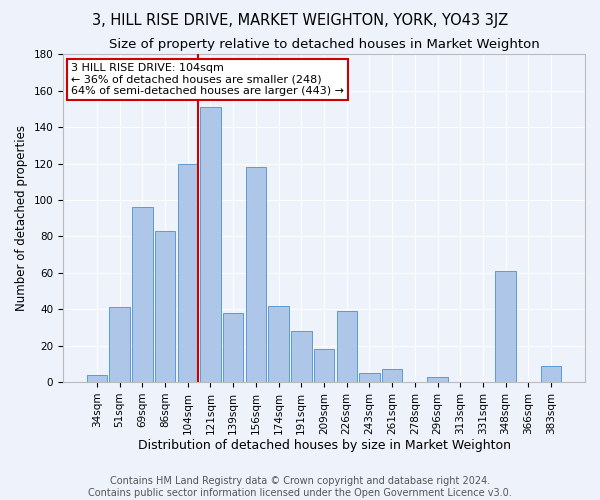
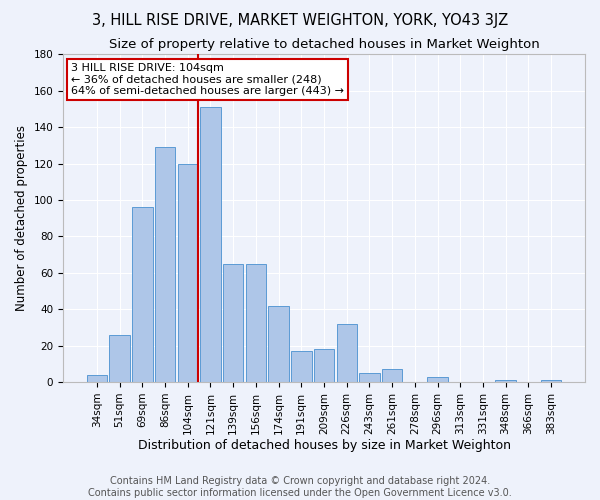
51sqm: 41 -> 26
86sqm: 83 -> 129
139sqm: 38 -> 65
156sqm: 118 -> 65
191sqm: 28 -> 17
226sqm: 39 -> 32
348sqm: 61 -> 1
383sqm: 9 -> 1
